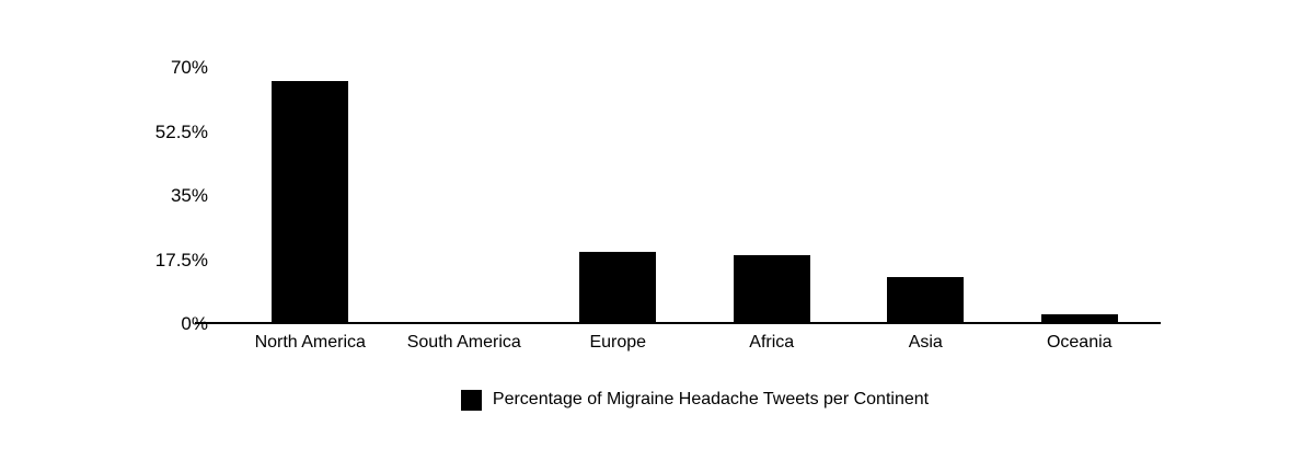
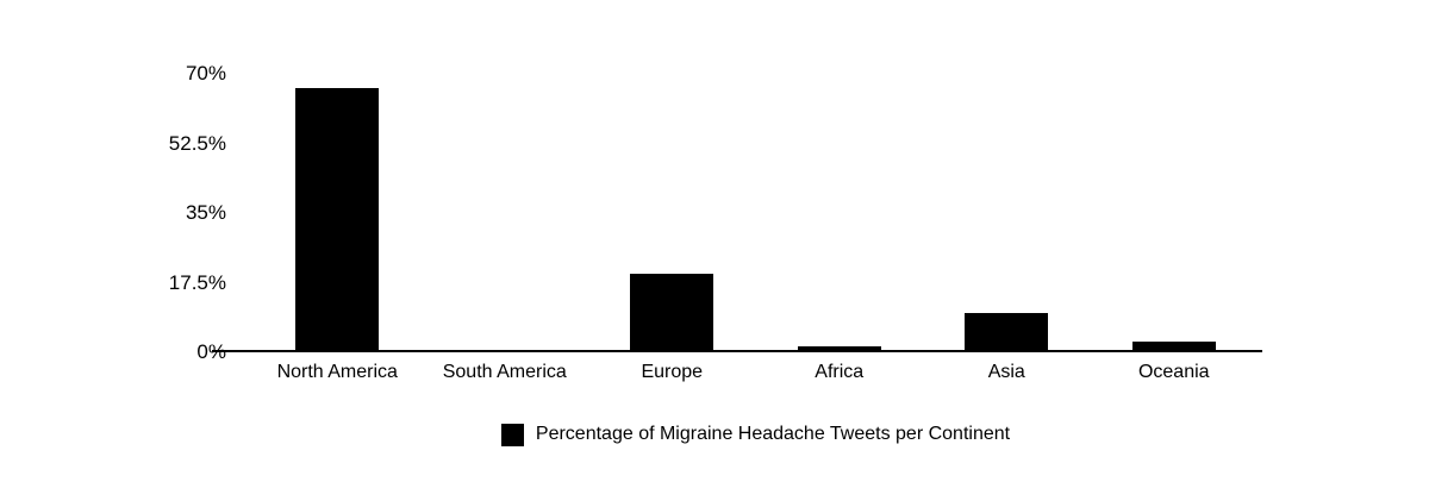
Africa: 19% -> 2%
Asia: 13% -> 10%
